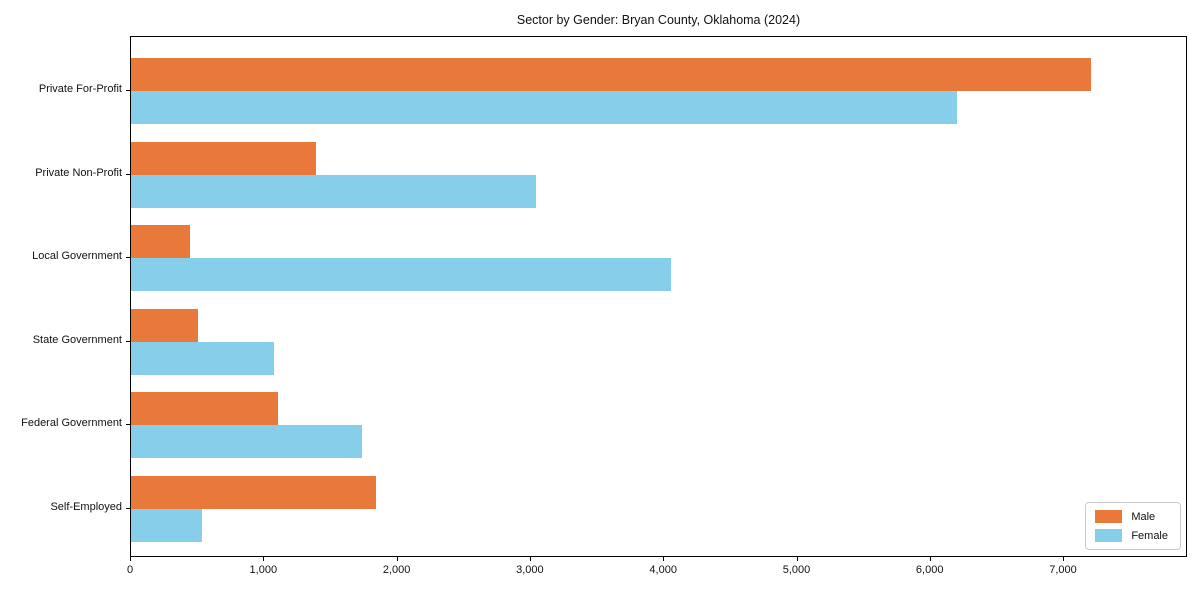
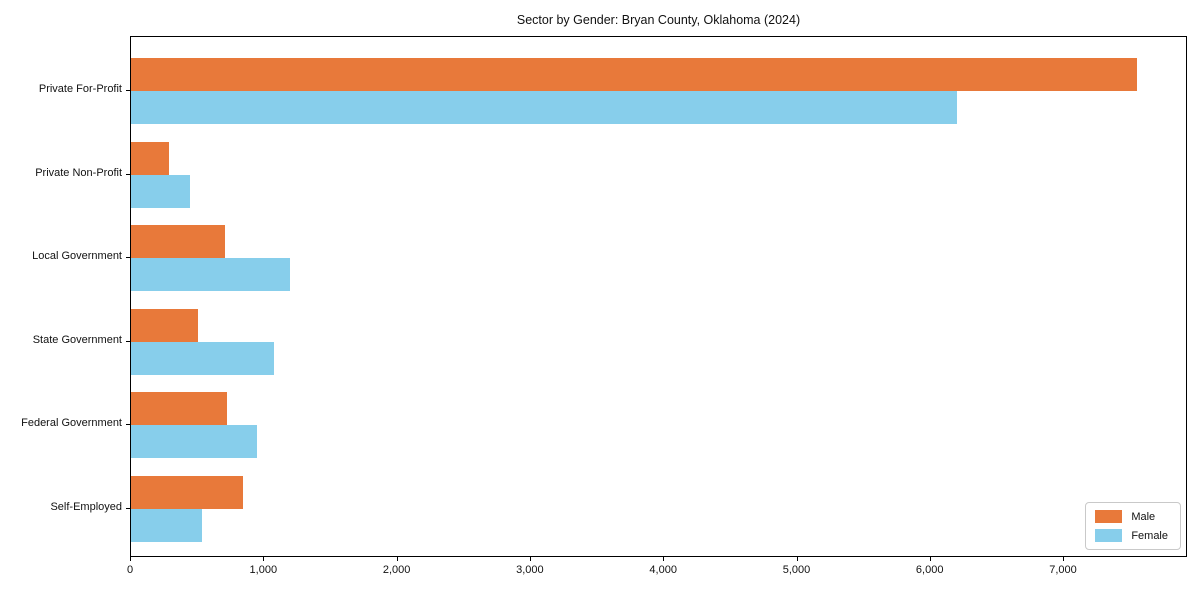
Male/Private For-Profit: 7200 -> 7550
Male/Private Non-Profit: 1390 -> 280
Female/Private Non-Profit: 3040 -> 440
Male/Local Government: 440 -> 700
Female/Local Government: 4050 -> 1190
Male/Federal Government: 1100 -> 720
Female/Federal Government: 1730 -> 940
Male/Self-Employed: 1840 -> 840
